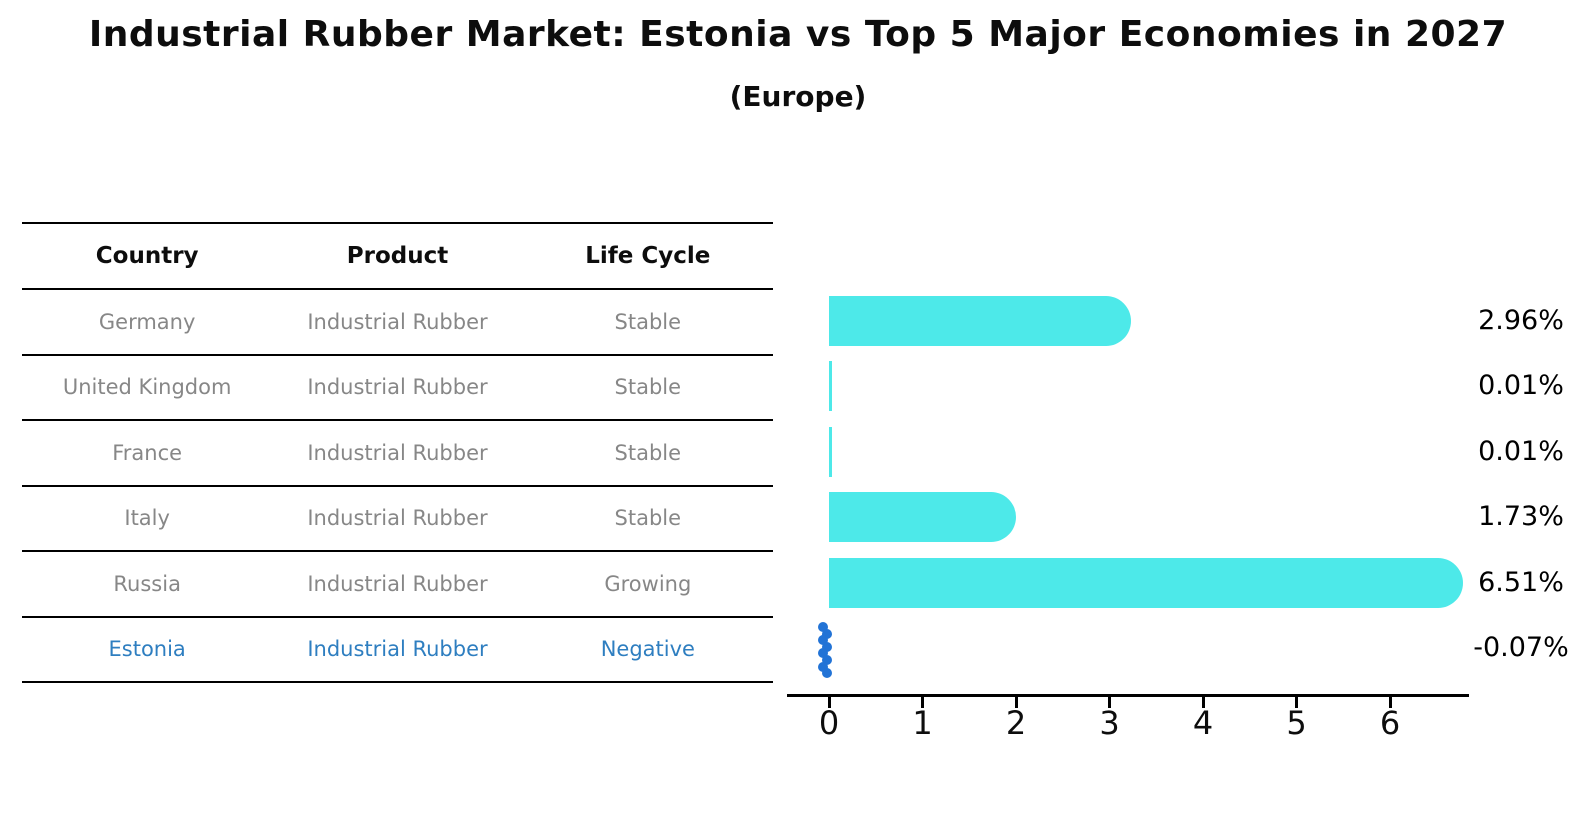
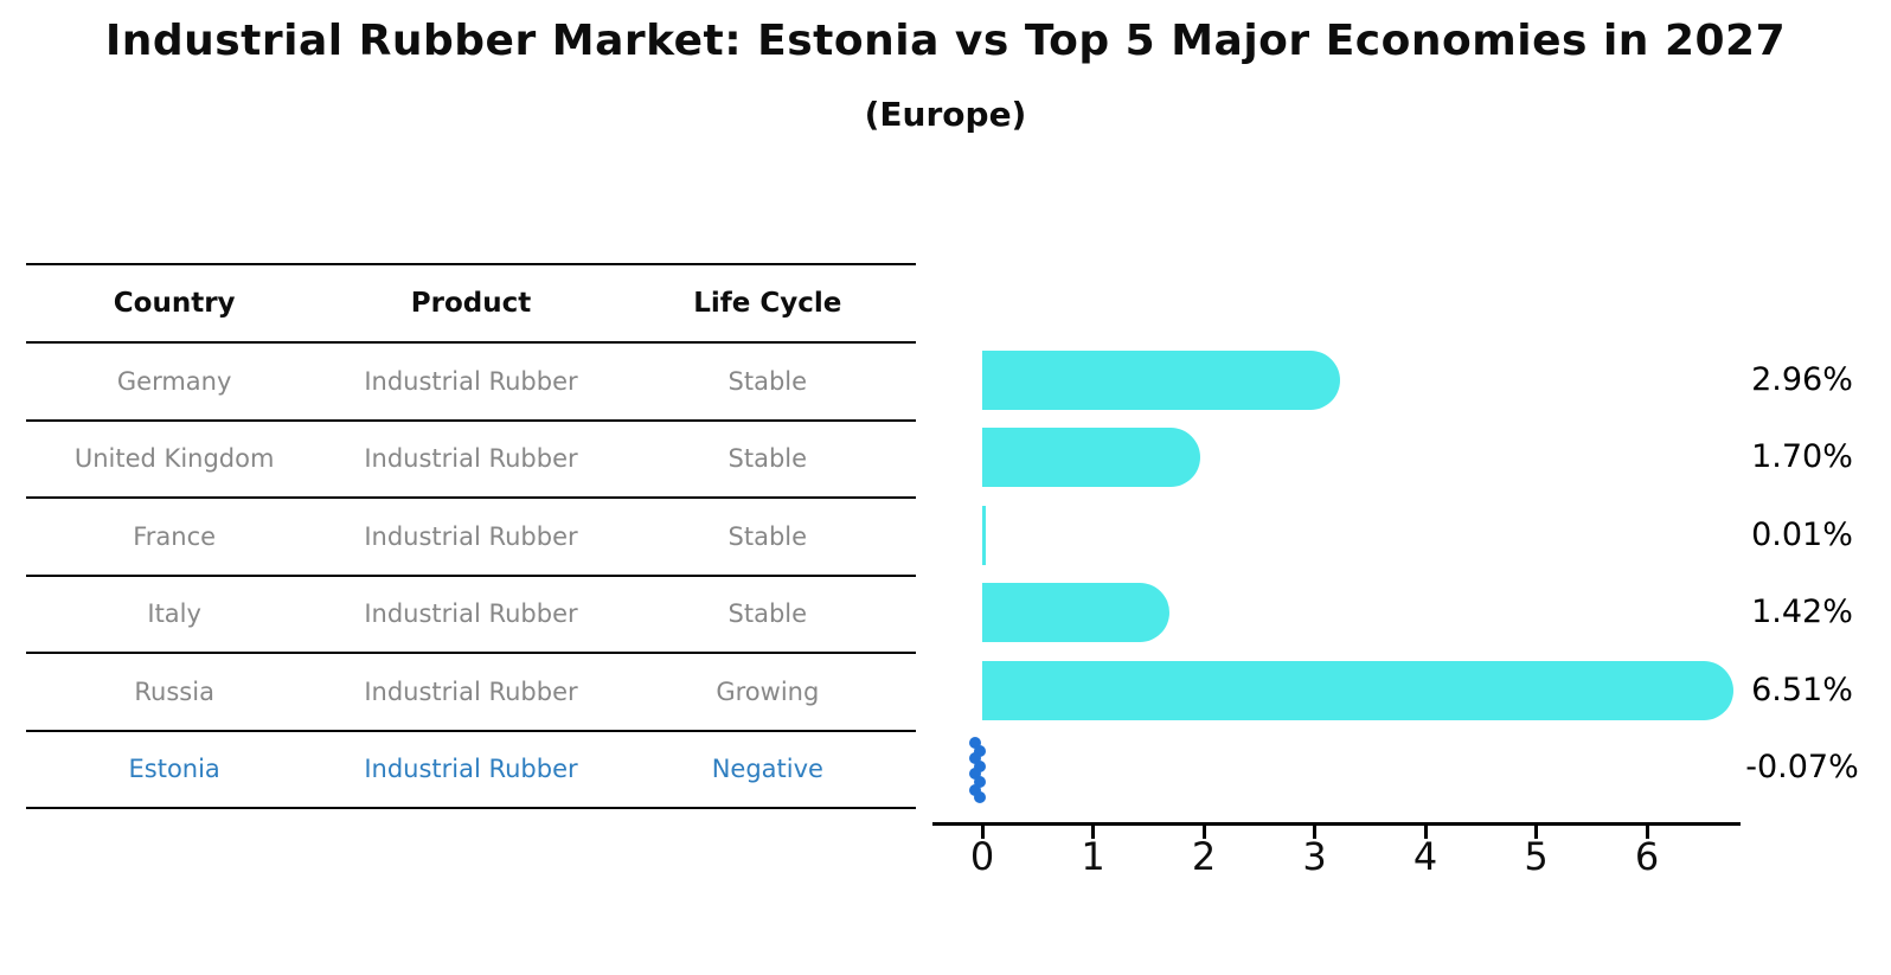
United Kingdom: 0.01% -> 1.70%
Italy: 1.73% -> 1.42%
